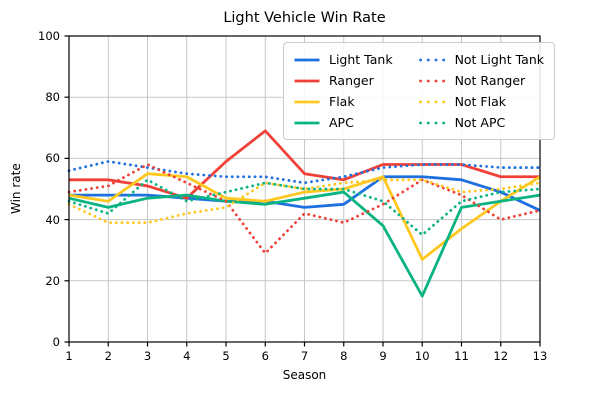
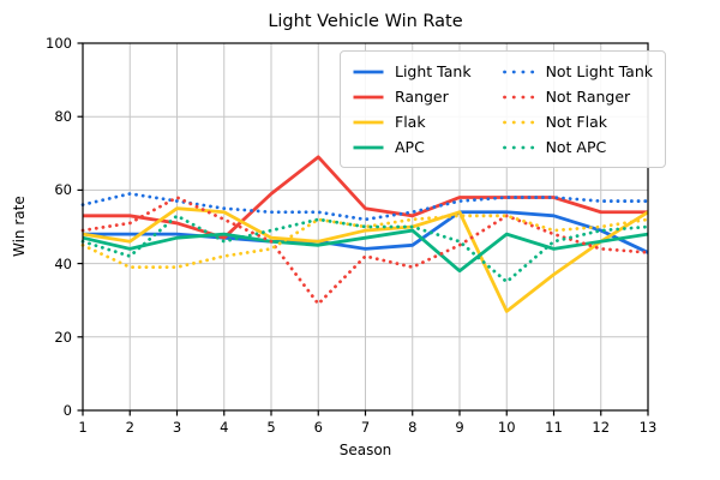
APC/10: 15 -> 48
Not Ranger/12: 40 -> 44
